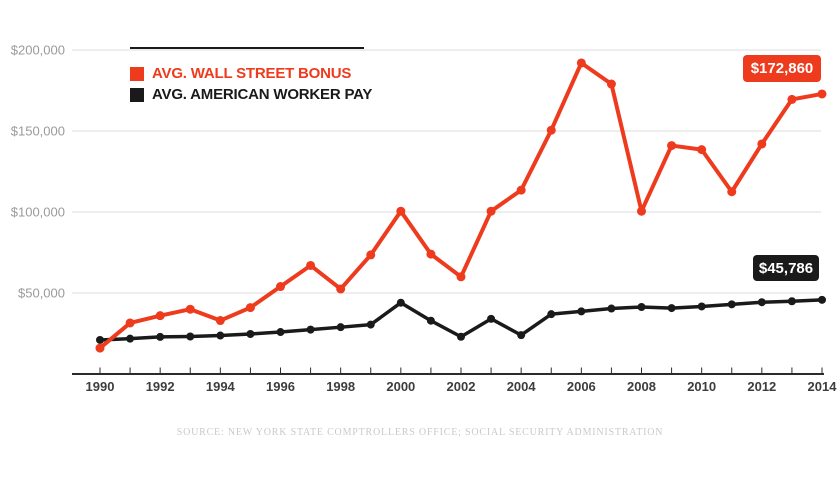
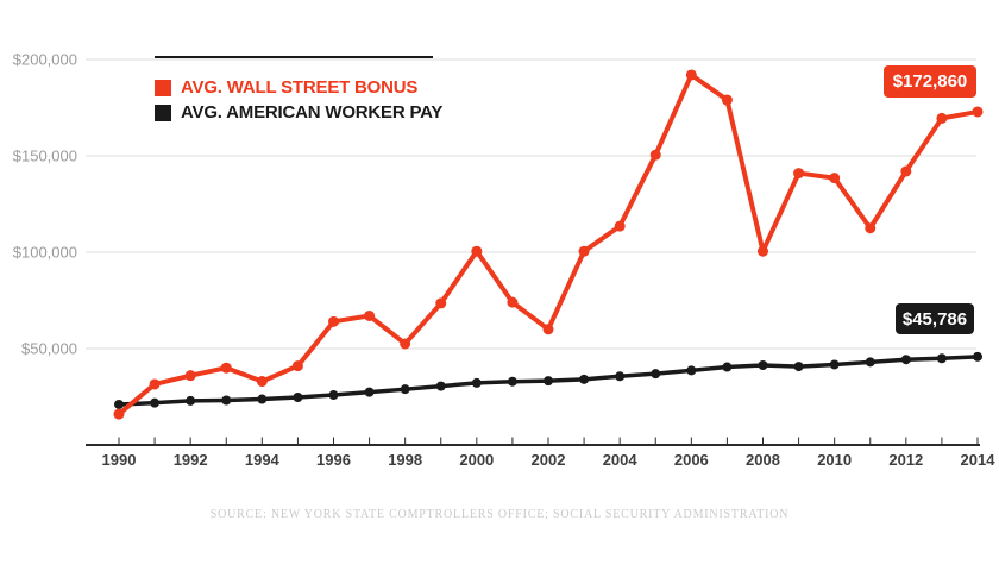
AVG. WALL STREET BONUS/1996: $54000 -> $64000
AVG. AMERICAN WORKER PAY/2000: $44000 -> $32000
AVG. AMERICAN WORKER PAY/2002: $23000 -> $33000
AVG. AMERICAN WORKER PAY/2004: $24000 -> $36000
